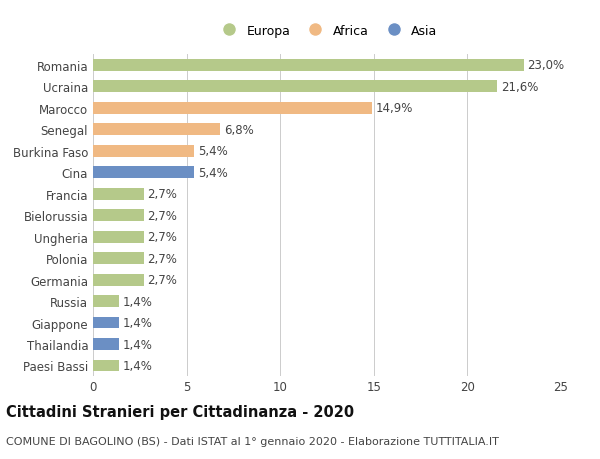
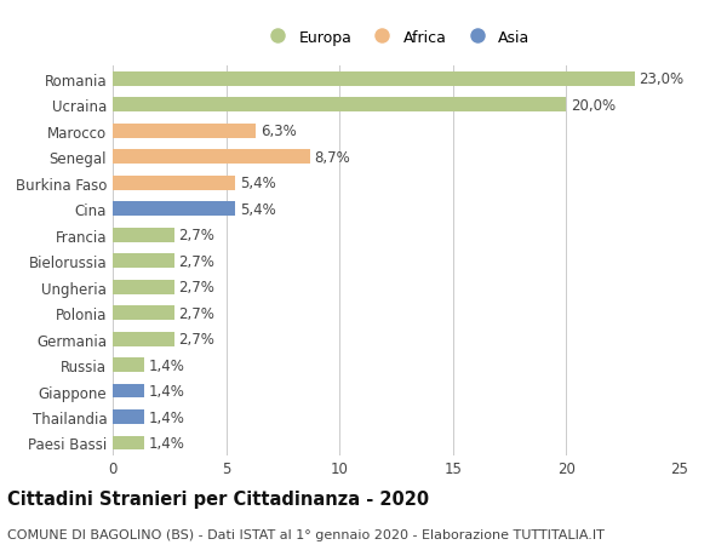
Ucraina: 21,6% -> 20,0%
Marocco: 14,9% -> 6,3%
Senegal: 6,8% -> 8,7%
